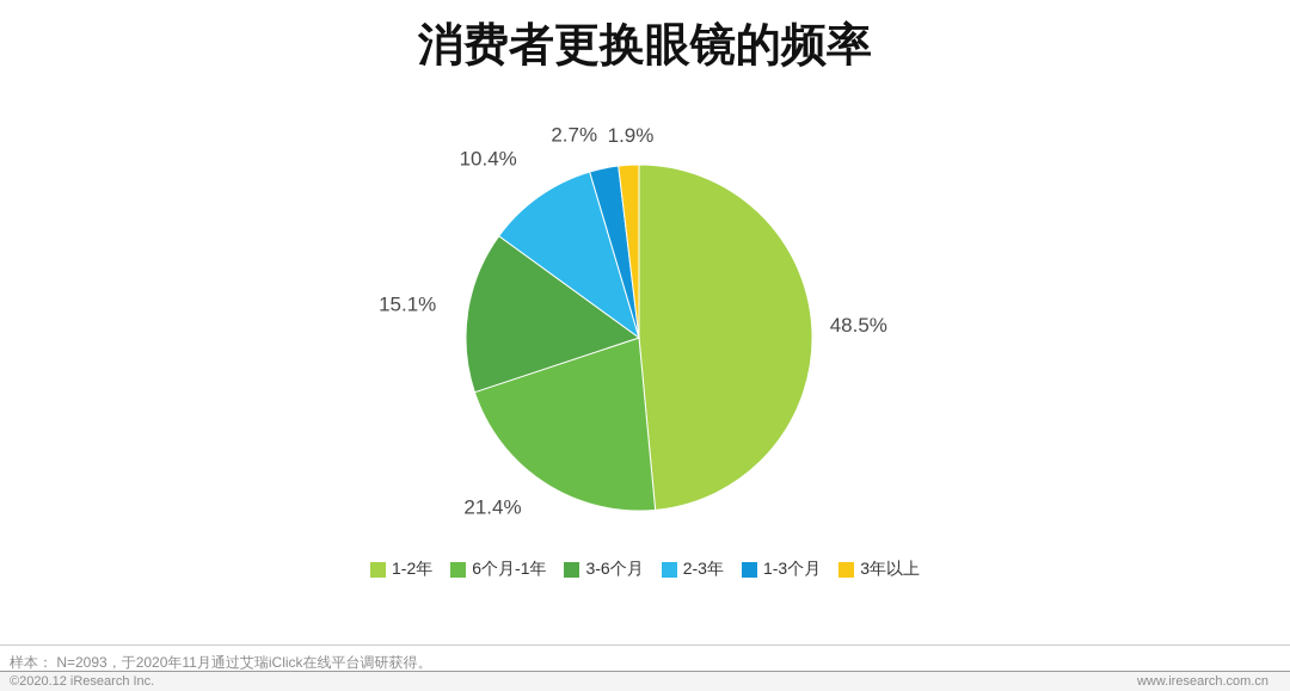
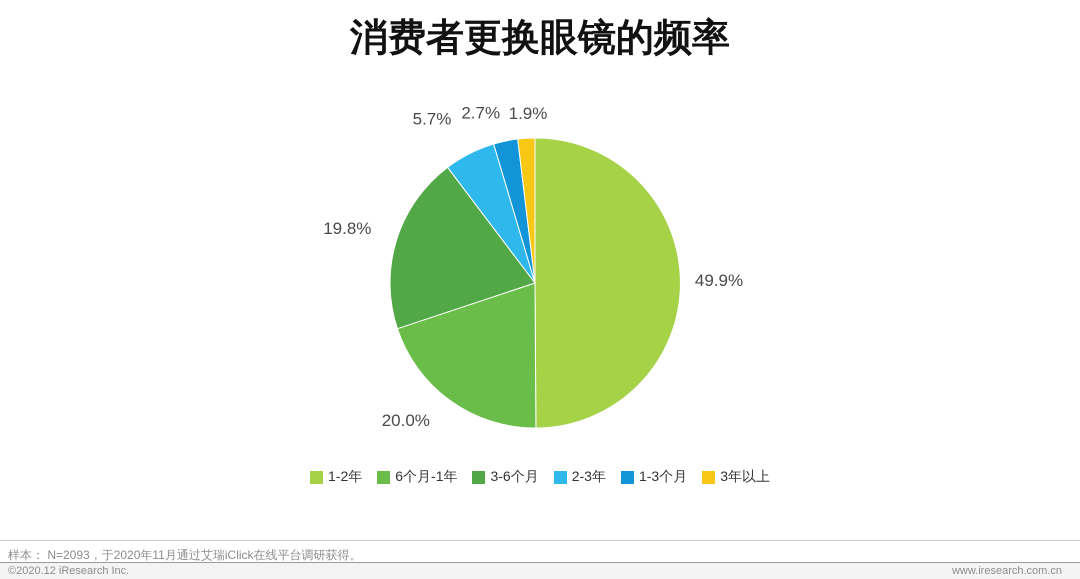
1-2年: 48.5% -> 49.9%
6个月-1年: 21.4% -> 20.0%
3-6个月: 15.1% -> 19.8%
2-3年: 10.4% -> 5.7%
